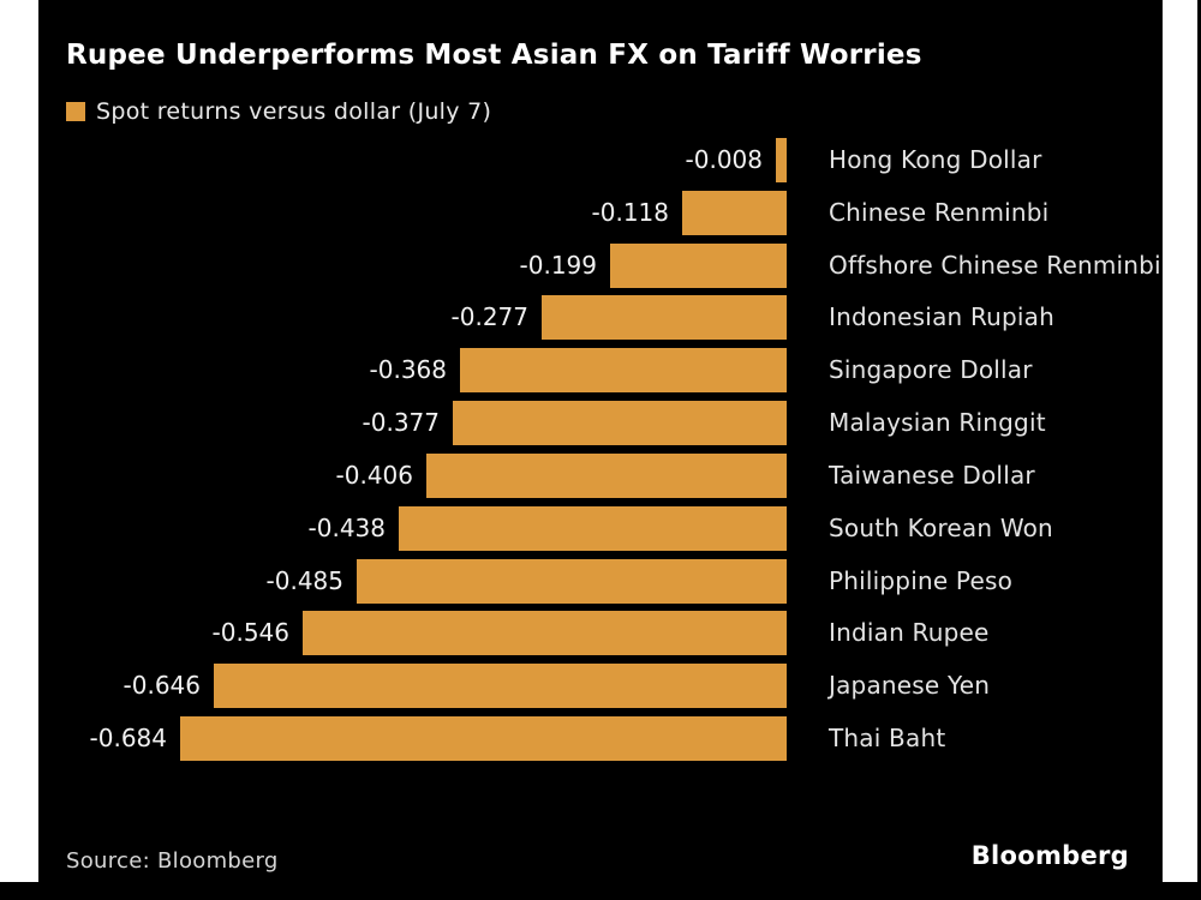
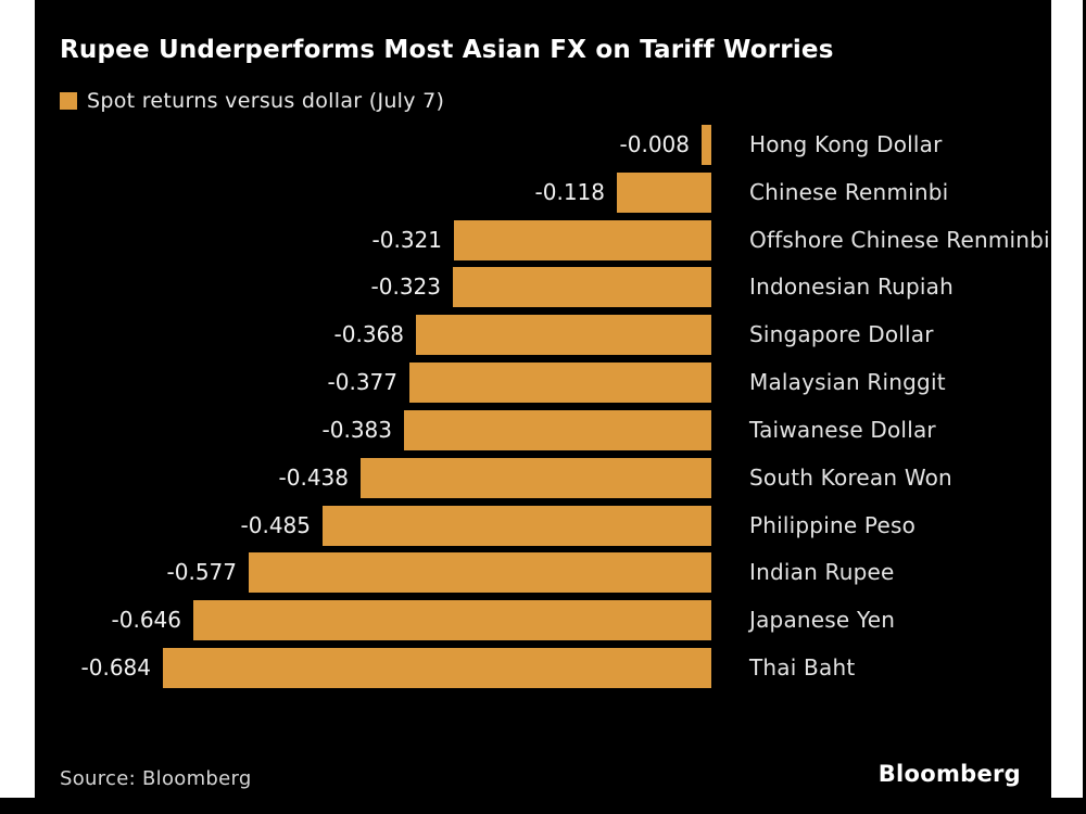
Offshore Chinese Renminbi: -0.199 -> -0.321
Indonesian Rupiah: -0.277 -> -0.323
Taiwanese Dollar: -0.406 -> -0.383
Indian Rupee: -0.546 -> -0.577
